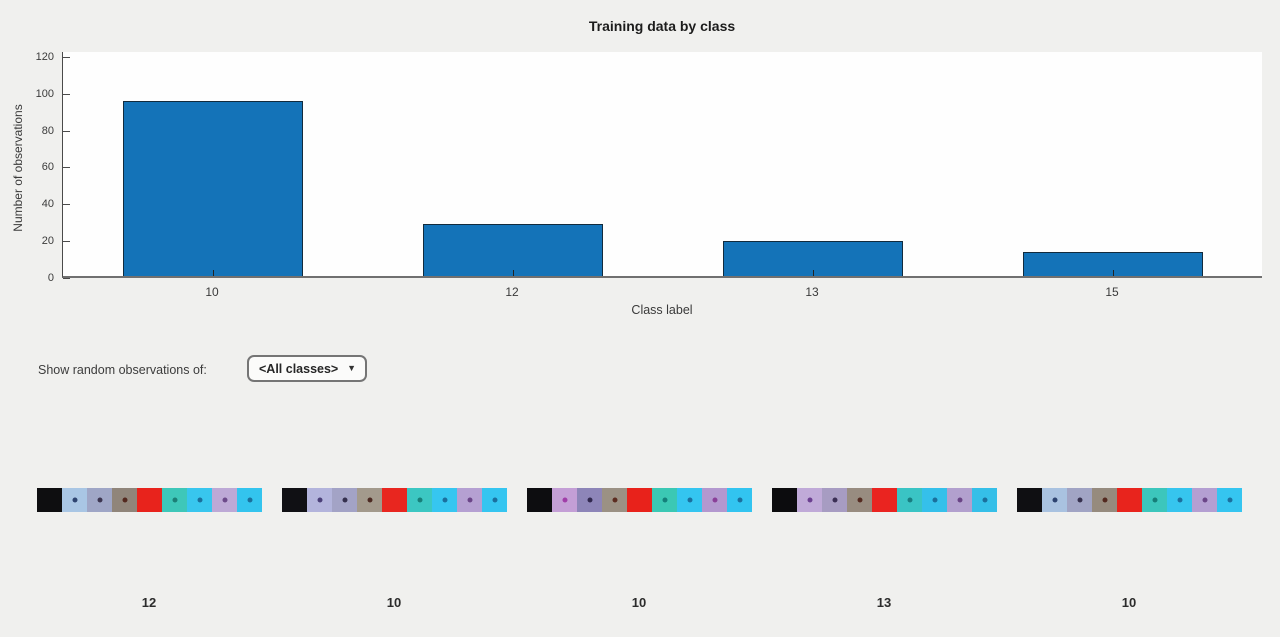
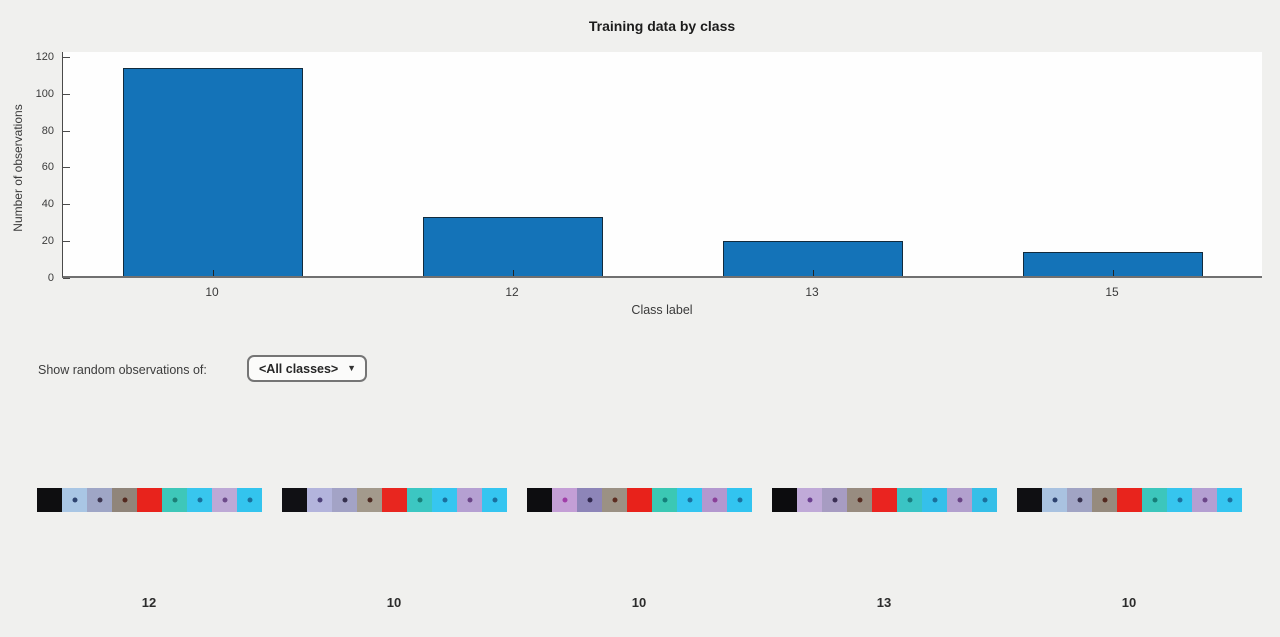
10: 95 -> 113
12: 28 -> 32
